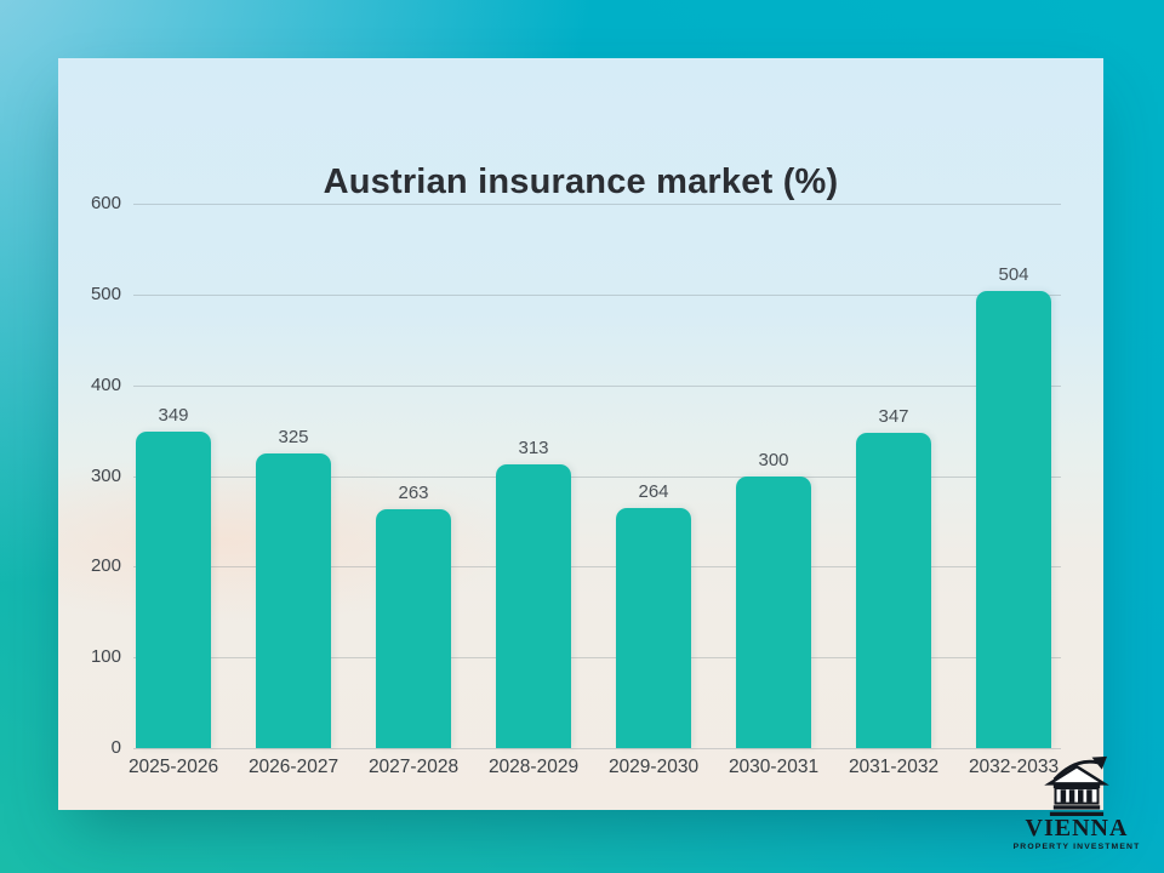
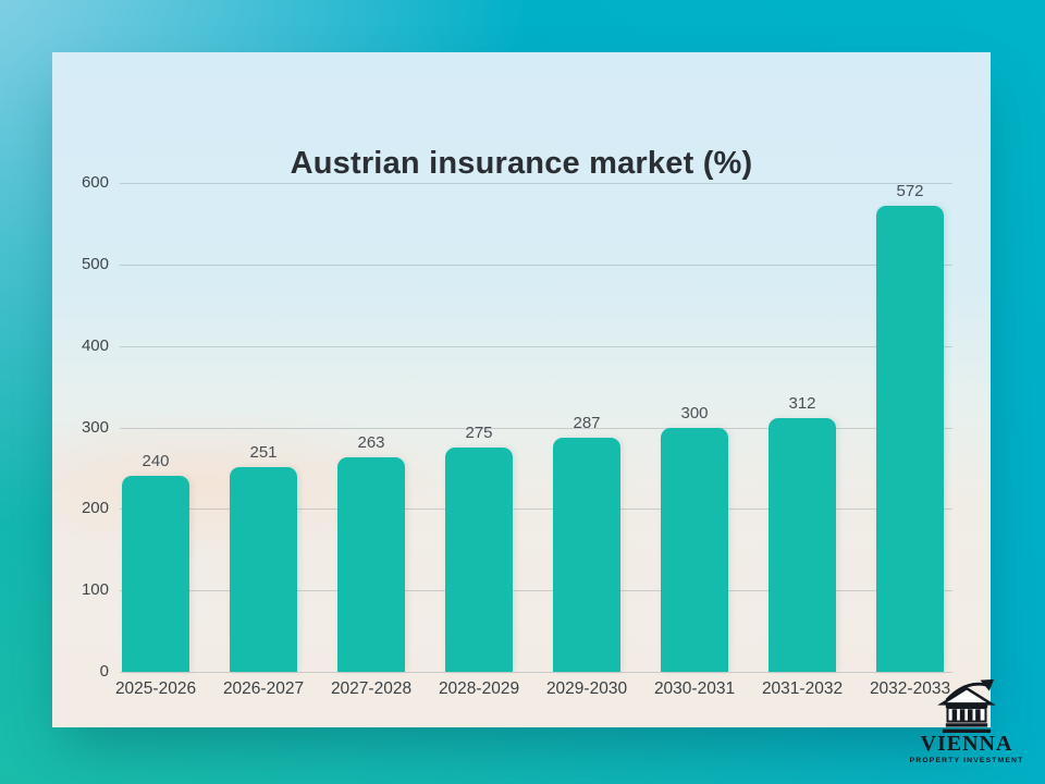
2025-2026: 349 -> 240
2026-2027: 325 -> 251
2028-2029: 313 -> 275
2029-2030: 264 -> 287
2031-2032: 347 -> 312
2032-2033: 504 -> 572
